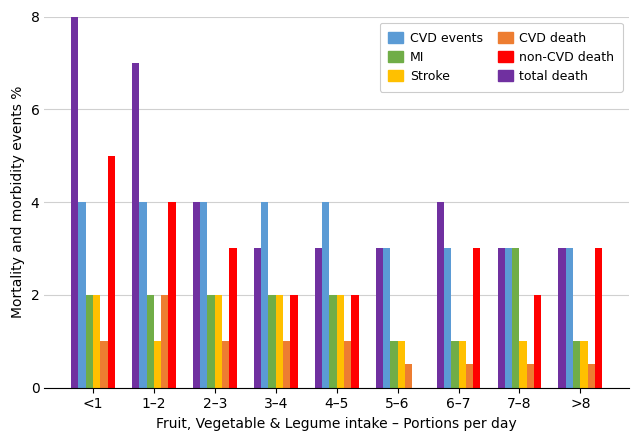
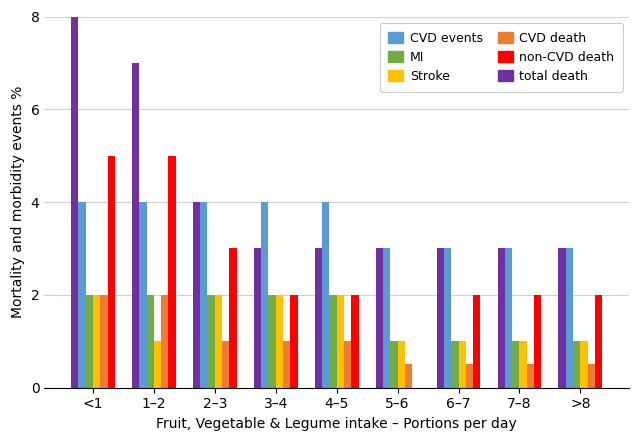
CVD death/<1: 1.0 -> 2.0
non-CVD death/1–2: 4 -> 5
total death/6–7: 4 -> 3
non-CVD death/6–7: 3 -> 2
MI/7–8: 3 -> 1
non-CVD death/>8: 3 -> 2
